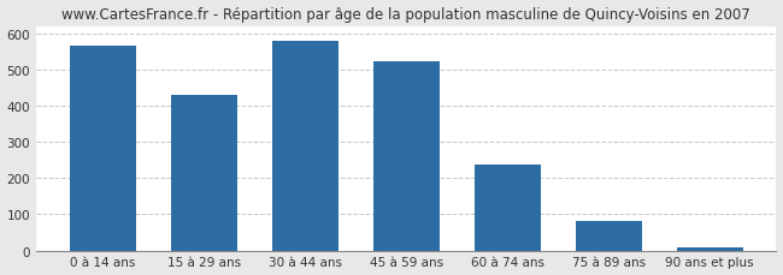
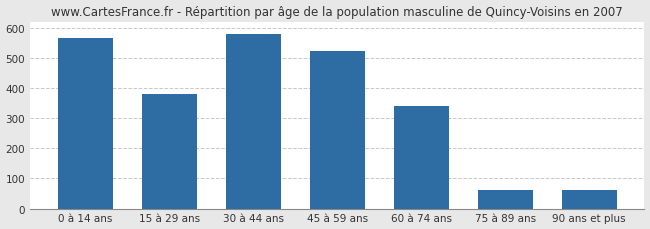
15 à 29 ans: 430 -> 380
60 à 74 ans: 238 -> 340
75 à 89 ans: 82 -> 60
90 ans et plus: 8 -> 60
